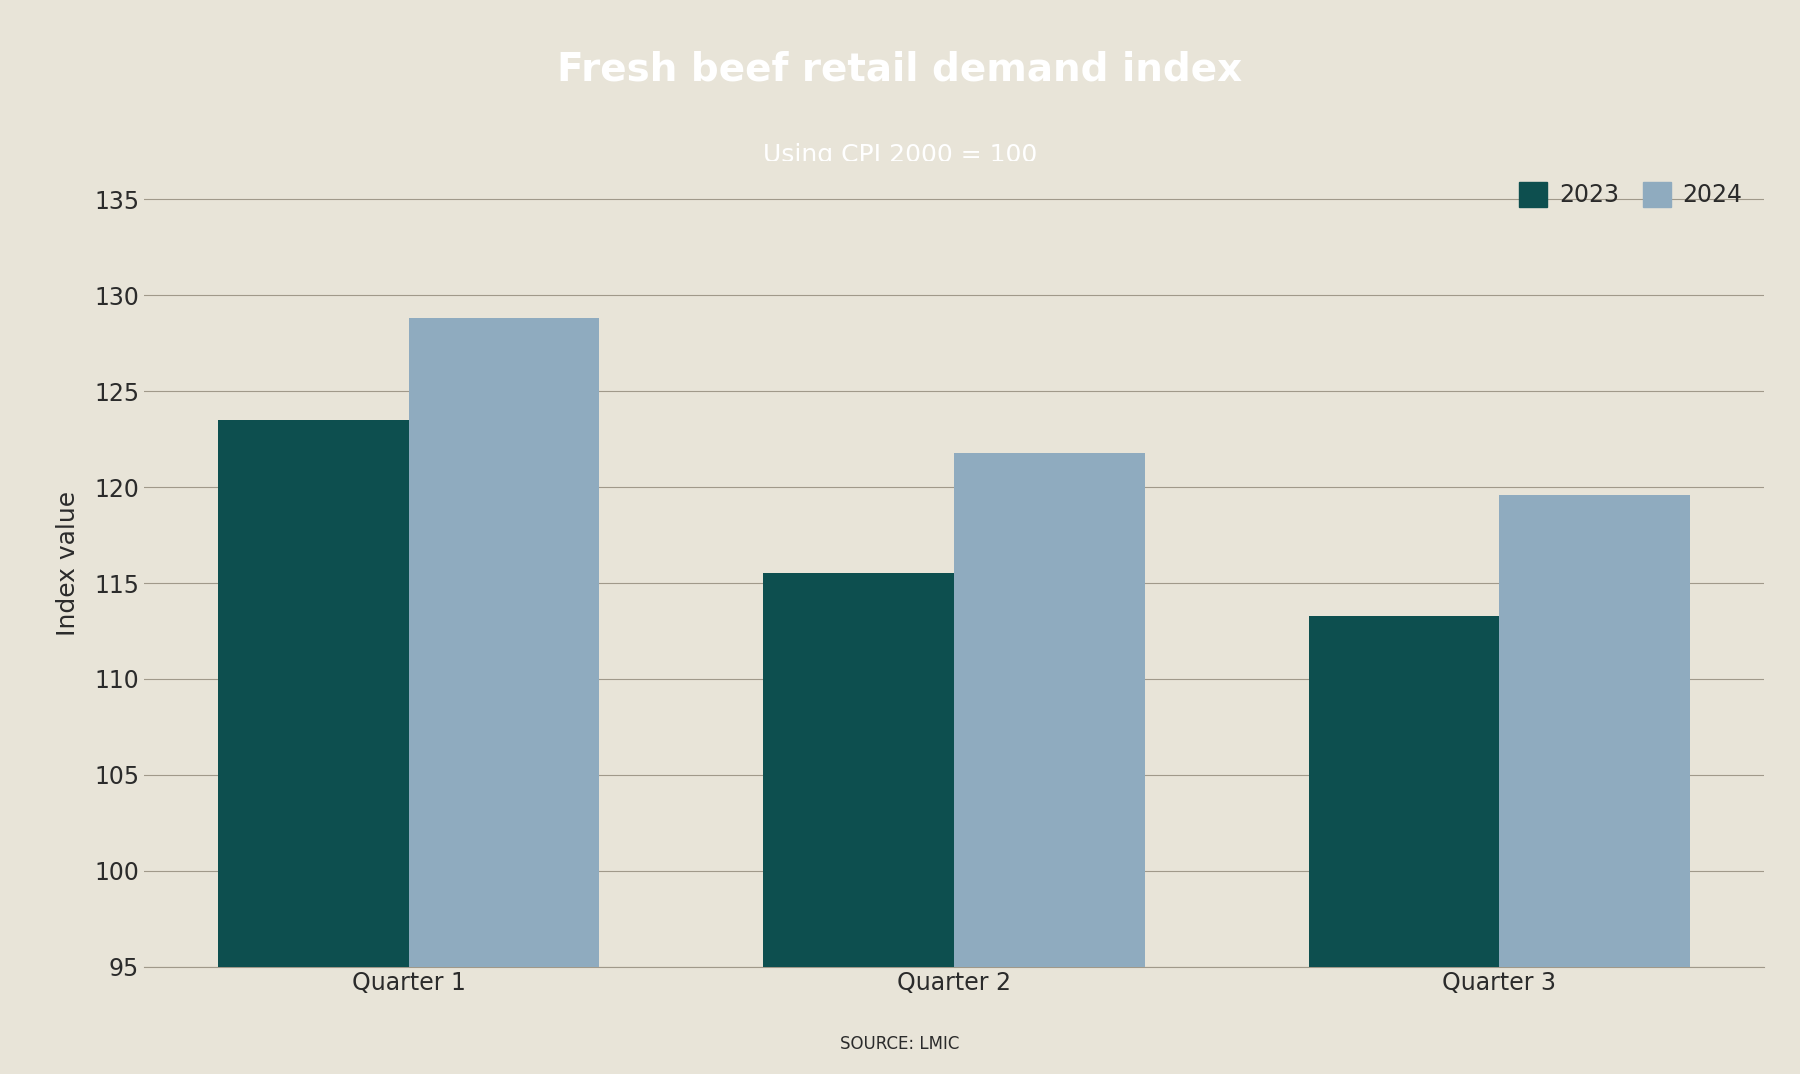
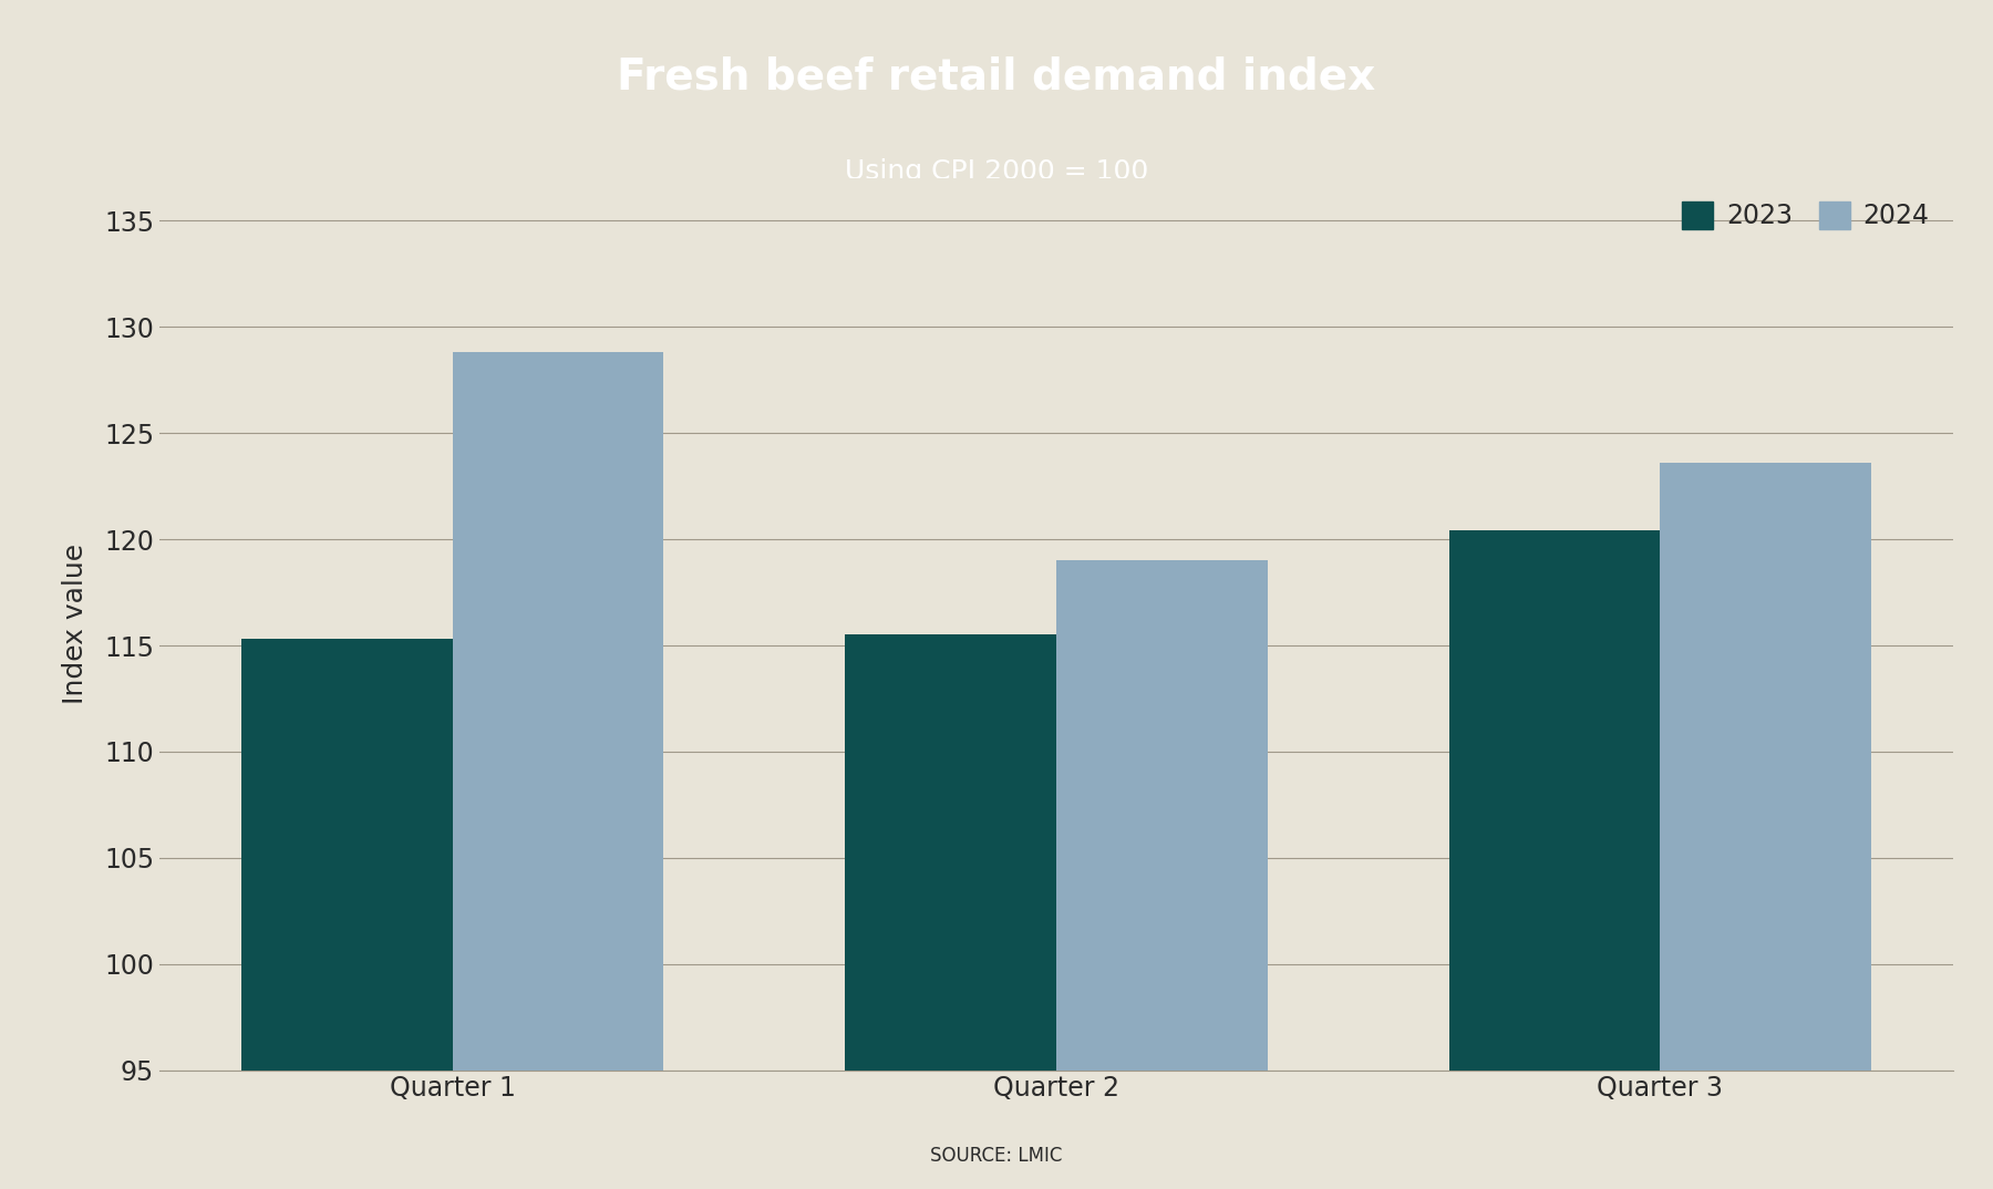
2023/Quarter 1: 123.5 -> 115.3
2024/Quarter 2: 121.8 -> 119.0
2023/Quarter 3: 113.3 -> 120.4
2024/Quarter 3: 119.6 -> 123.6
